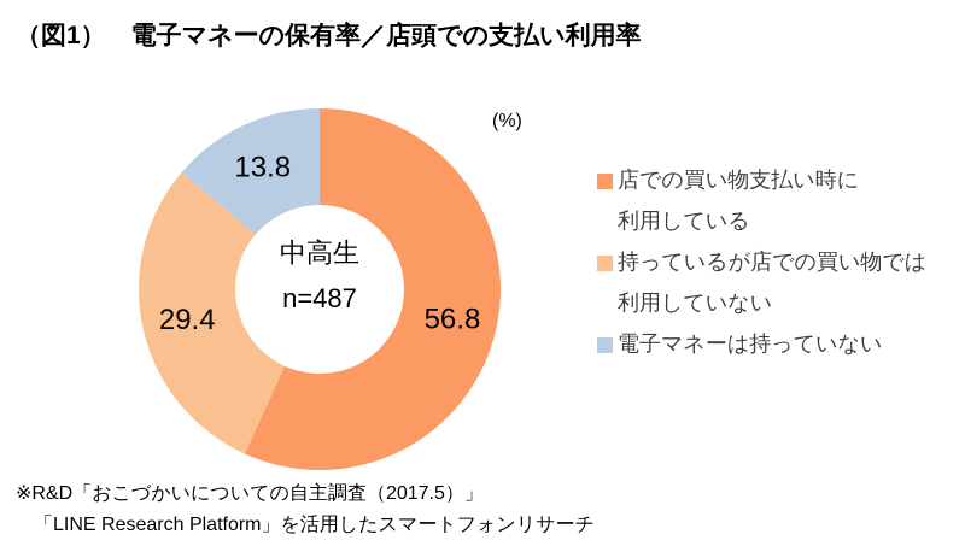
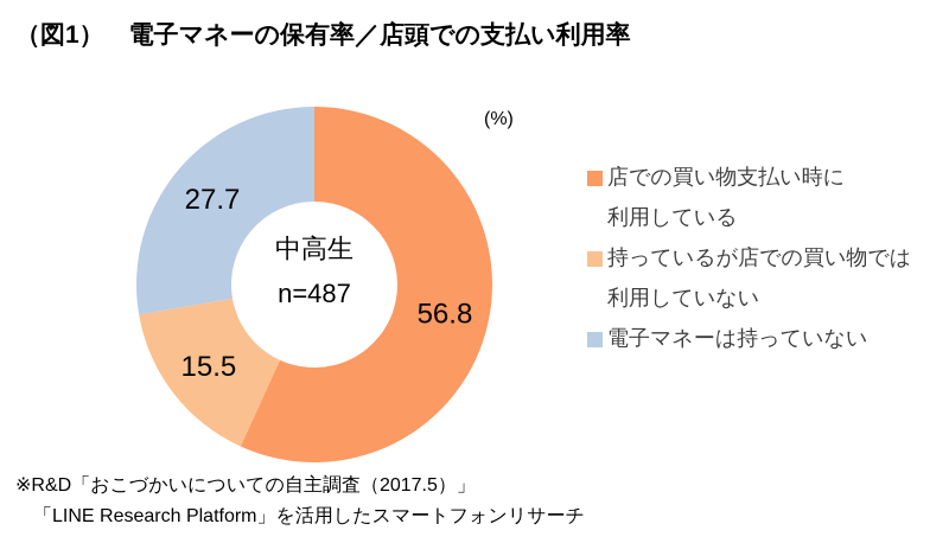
持っているが店での買い物では利用していない: 29.4 -> 15.5
電子マネーは持っていない: 13.8 -> 27.7
